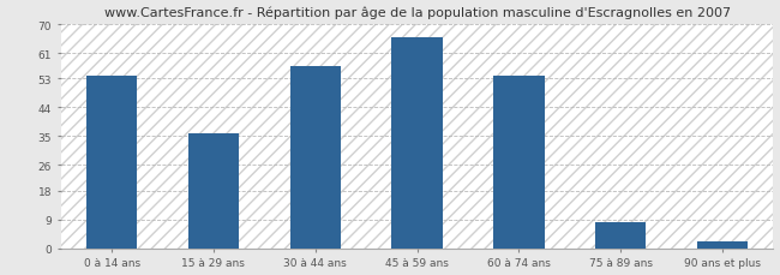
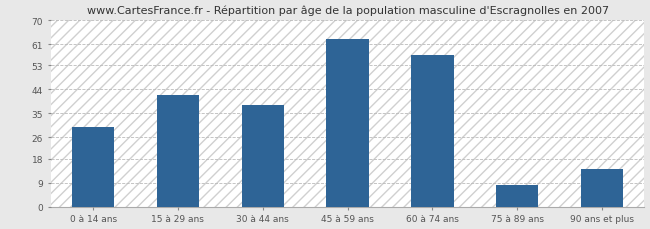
0 à 14 ans: 54 -> 30
15 à 29 ans: 36 -> 42
30 à 44 ans: 57 -> 38
45 à 59 ans: 66 -> 63
60 à 74 ans: 54 -> 57
90 ans et plus: 2 -> 14
